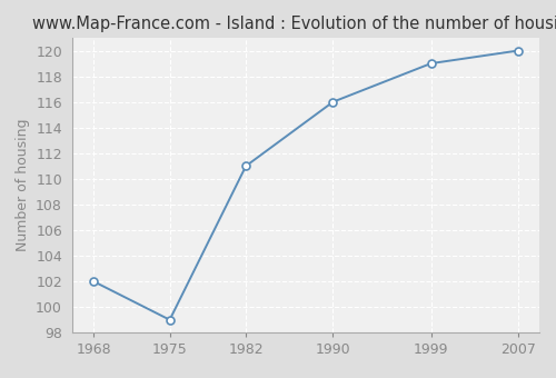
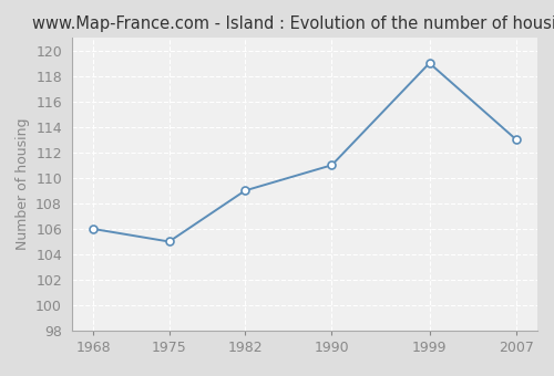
1968: 102 -> 106
1975: 99 -> 105
1982: 111 -> 109
1990: 116 -> 111
2007: 120 -> 113
